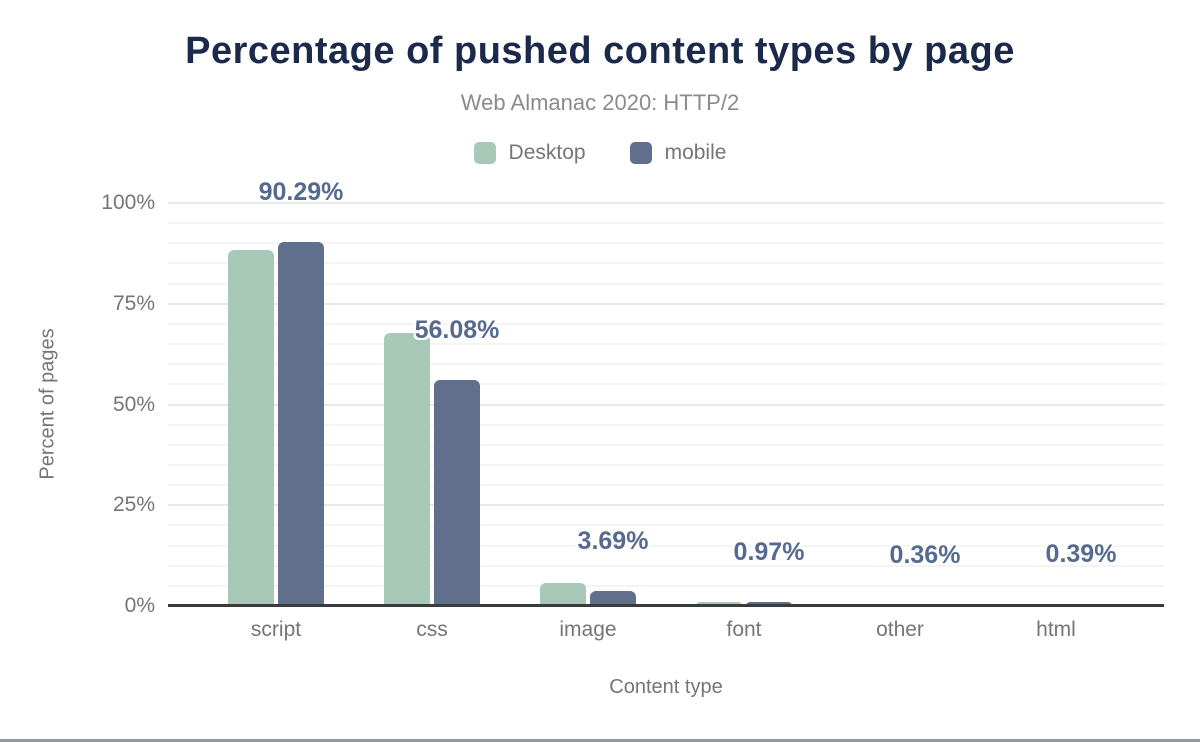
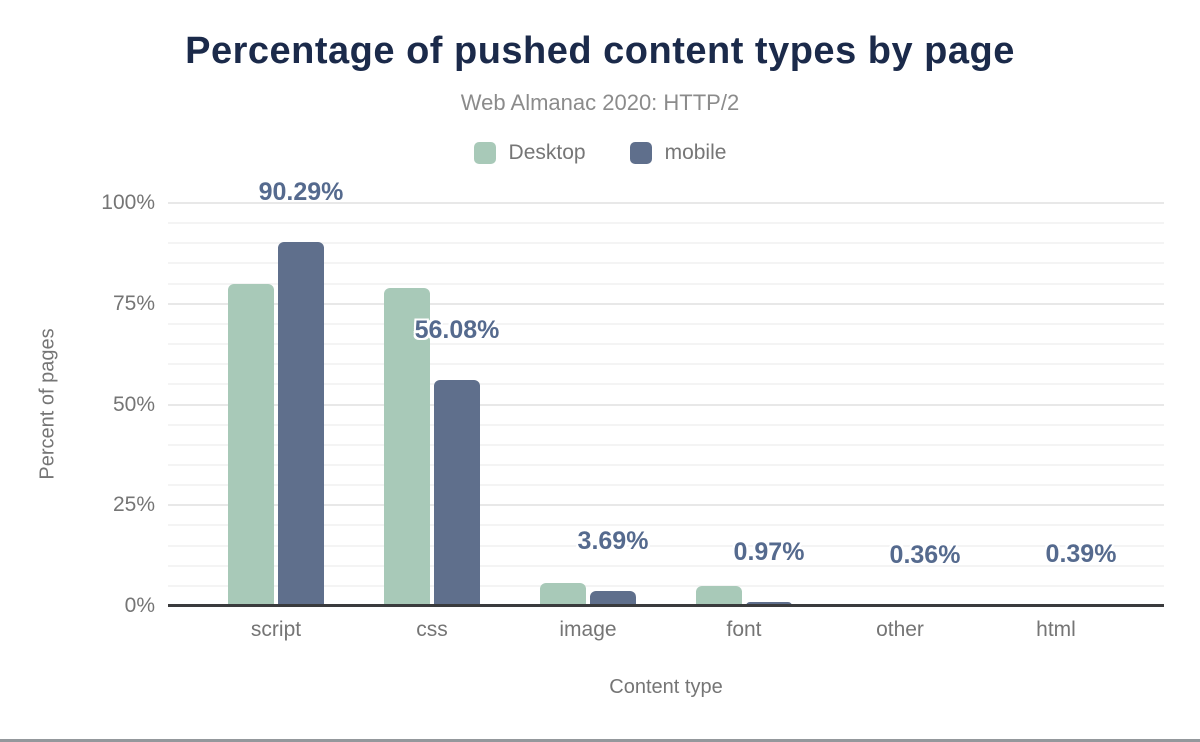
Desktop/script: 88% -> 80%
Desktop/css: 68% -> 79%
Desktop/font: 1% -> 5%
